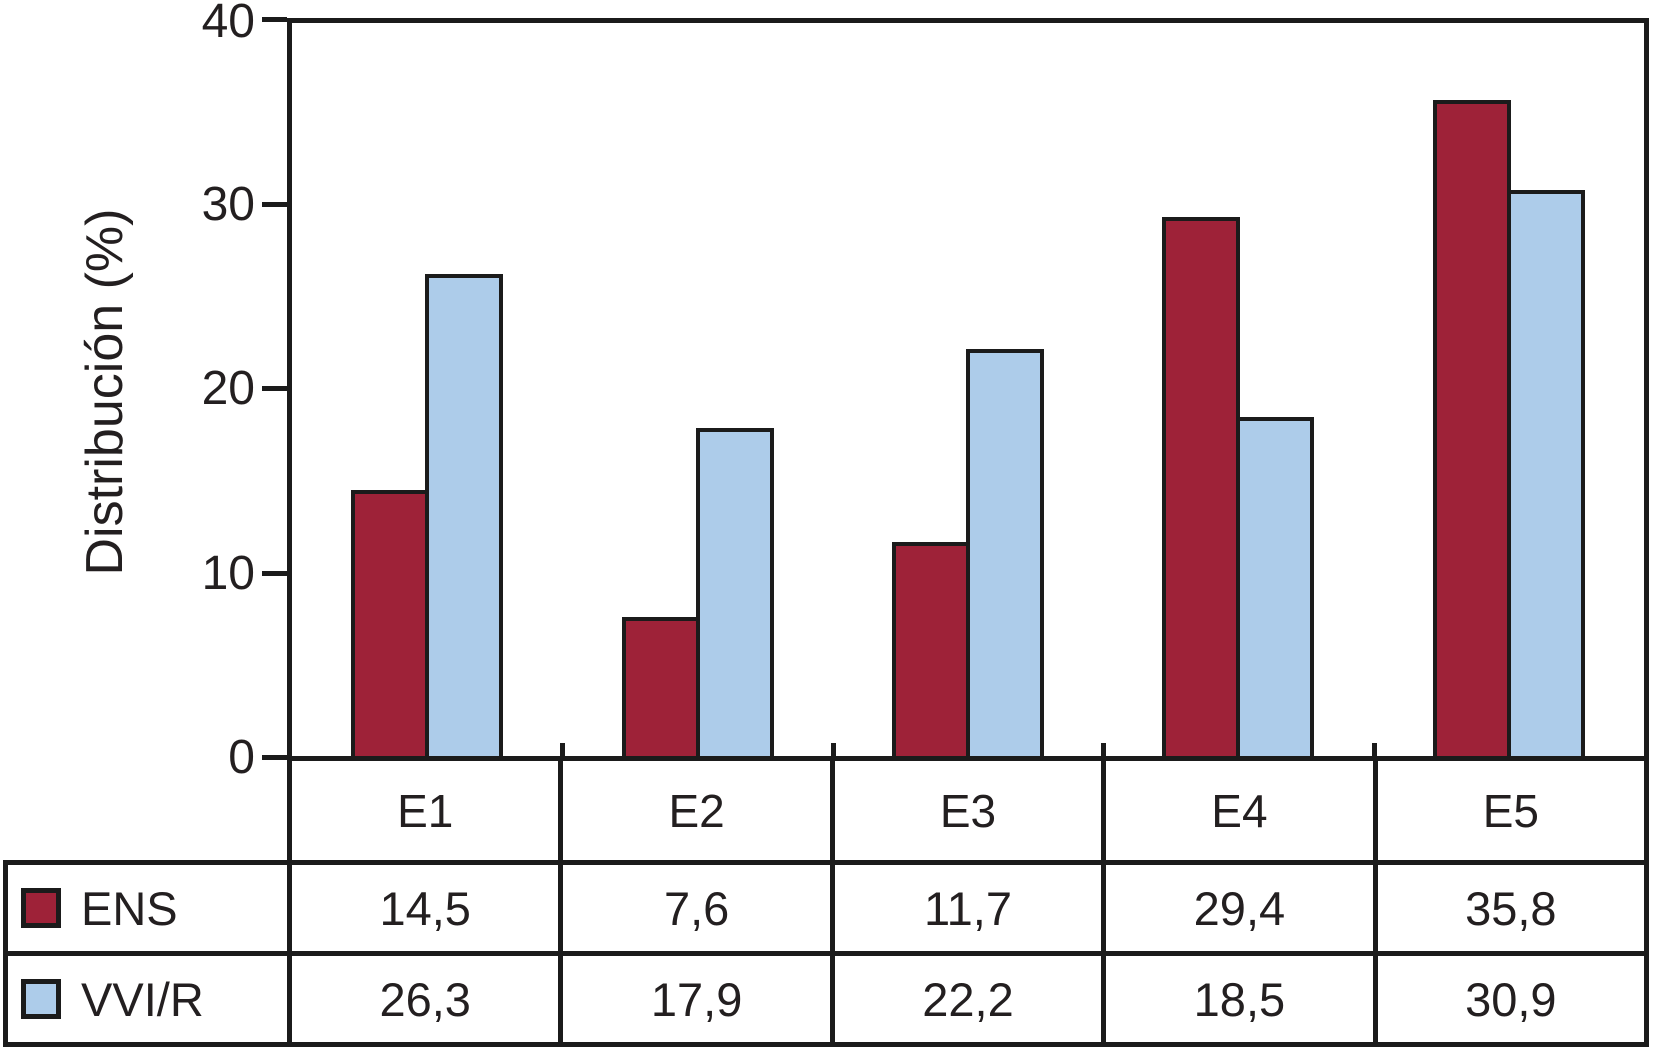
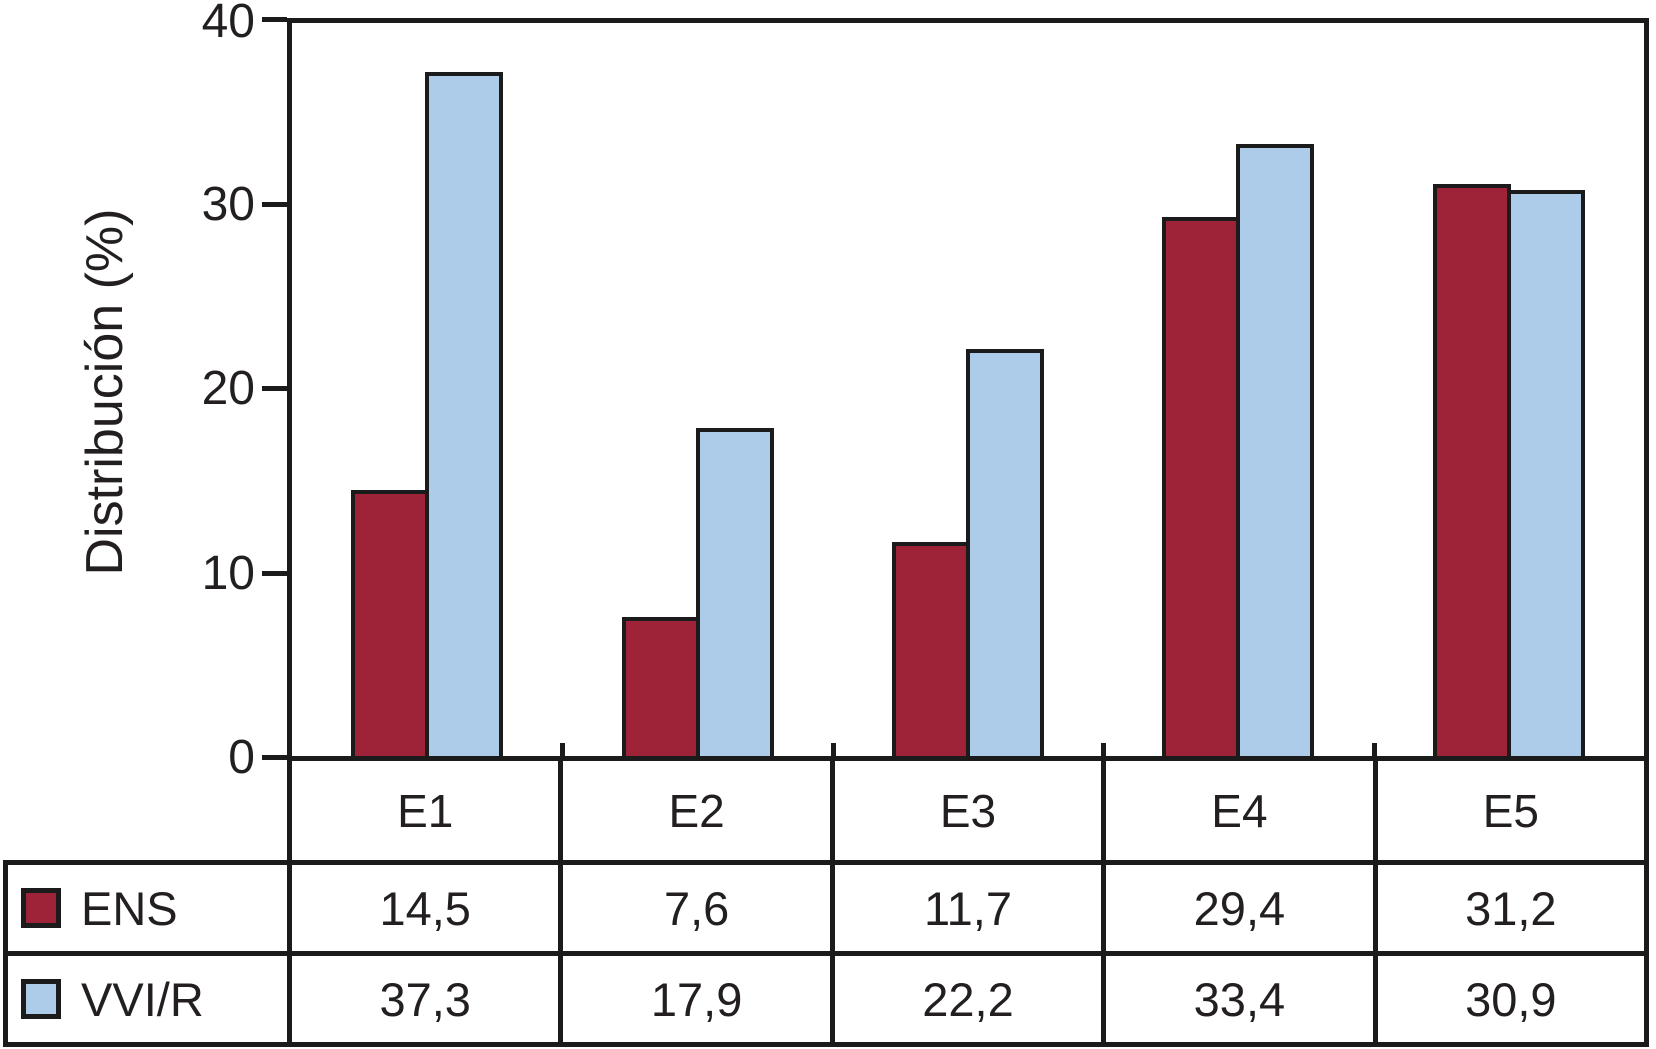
VVI/R/E1: 26,3 -> 37,3
VVI/R/E4: 18,5 -> 33,4
ENS/E5: 35,8 -> 31,2
